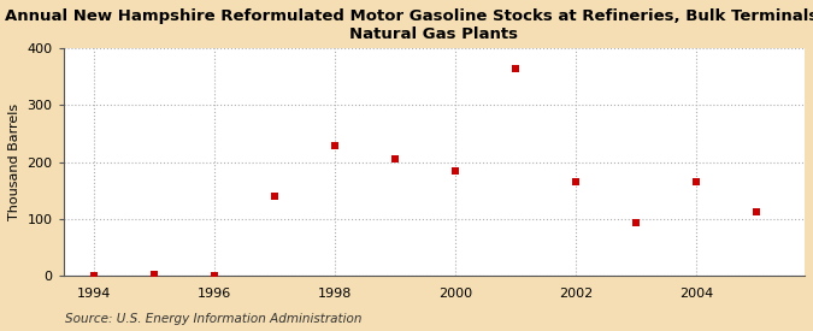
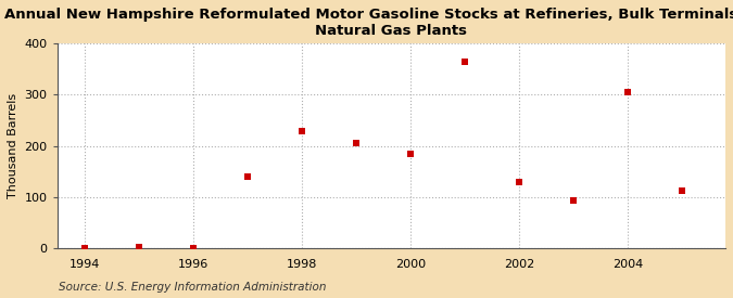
2002: 165 -> 130
2004: 165 -> 305
